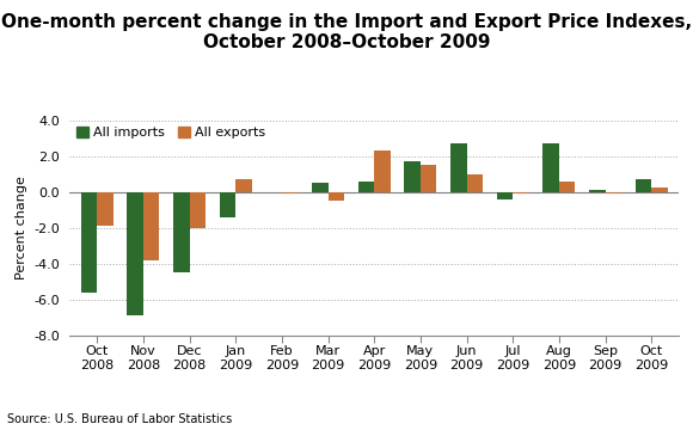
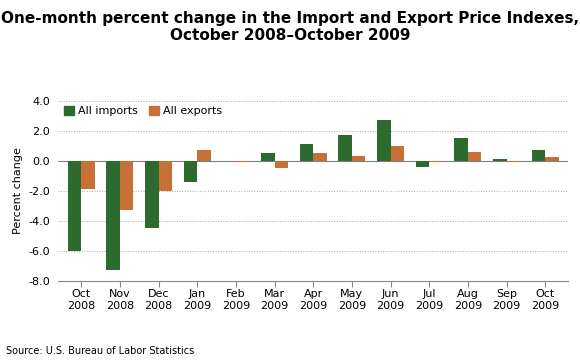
All imports/Oct 2008: -5.6 -> -6.0
All imports/Nov 2008: -6.9 -> -7.3
All exports/Nov 2008: -3.8 -> -3.3
All imports/Apr 2009: 0.6 -> 1.1
All exports/Apr 2009: 2.3 -> 0.5
All exports/May 2009: 1.5 -> 0.3
All imports/Aug 2009: 2.7 -> 1.5
